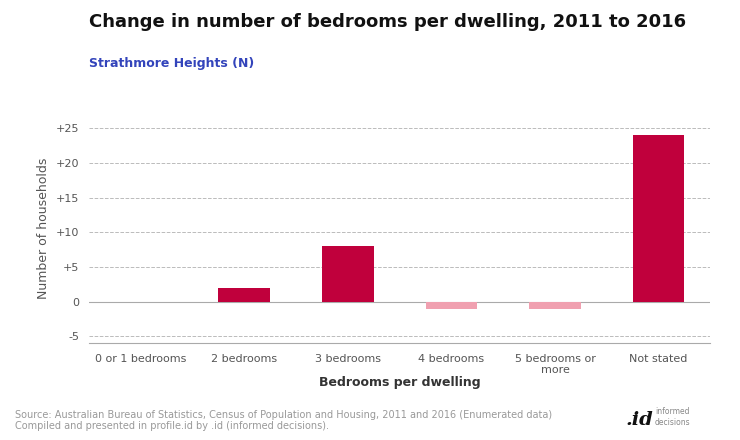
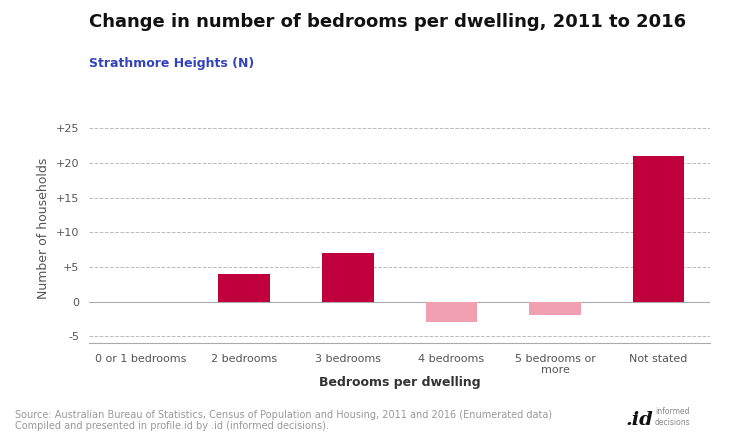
2 bedrooms: 2 -> 4
3 bedrooms: 8 -> 7
4 bedrooms: -1 -> -3
5 bedrooms or more: -1 -> -2
Not stated: 24 -> 21
